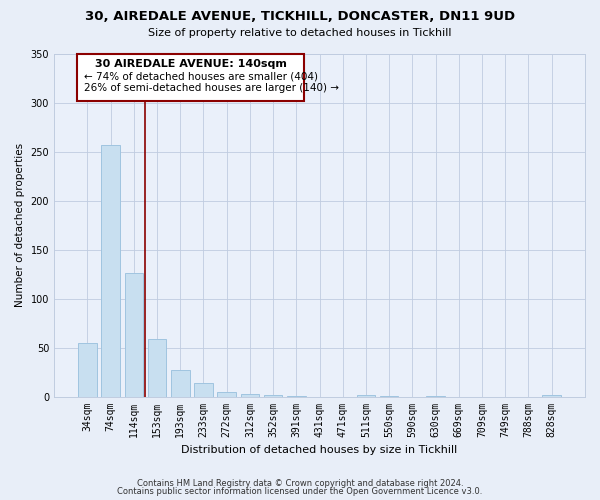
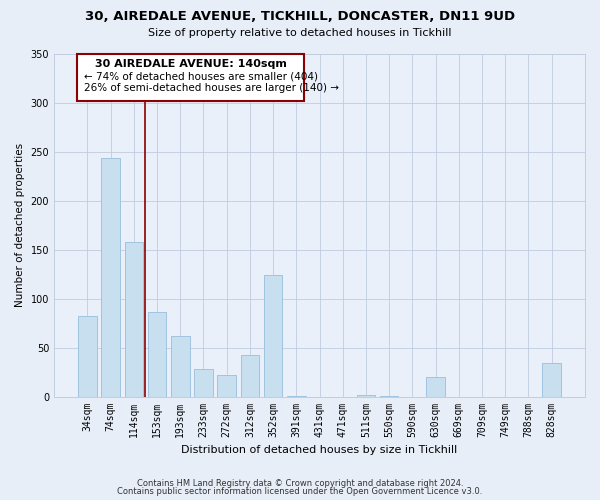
34sqm: 55 -> 82
74sqm: 257 -> 244
114sqm: 126 -> 158
153sqm: 59 -> 86
193sqm: 27 -> 62
233sqm: 14 -> 28
272sqm: 5 -> 22
312sqm: 3 -> 42
352sqm: 2 -> 124
630sqm: 1 -> 20
828sqm: 2 -> 34
